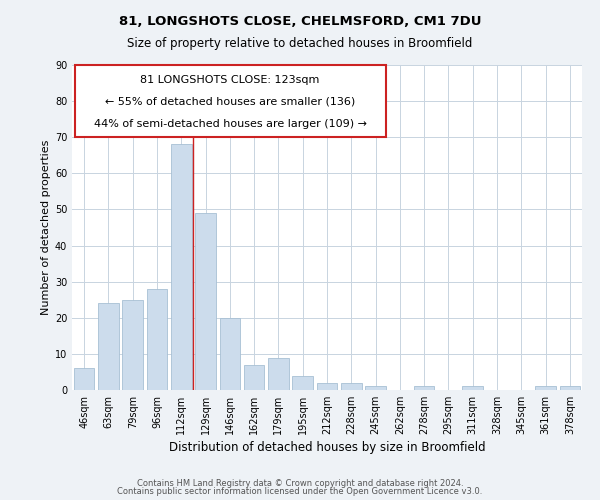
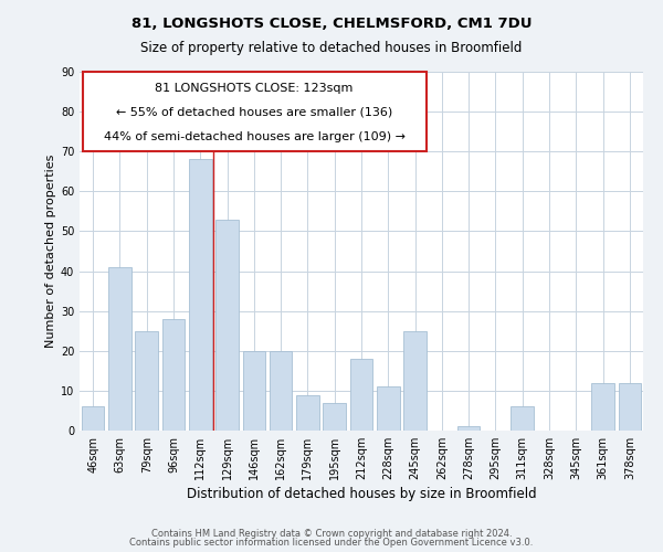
63sqm: 24 -> 41
129sqm: 49 -> 53
162sqm: 7 -> 20
195sqm: 4 -> 7
212sqm: 2 -> 18
228sqm: 2 -> 11
245sqm: 1 -> 25
311sqm: 1 -> 6
361sqm: 1 -> 12
378sqm: 1 -> 12
